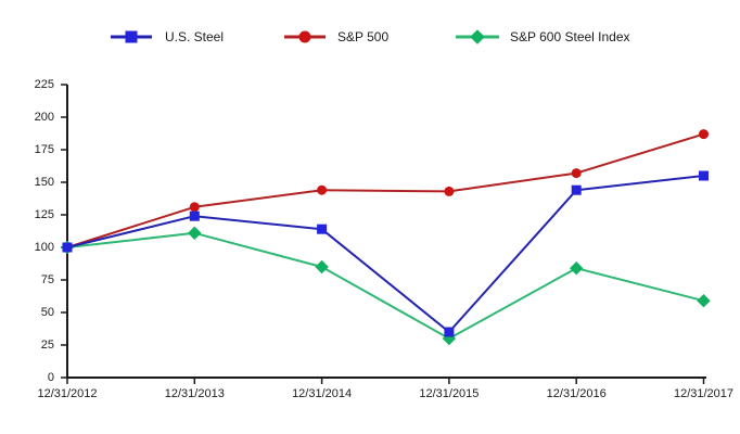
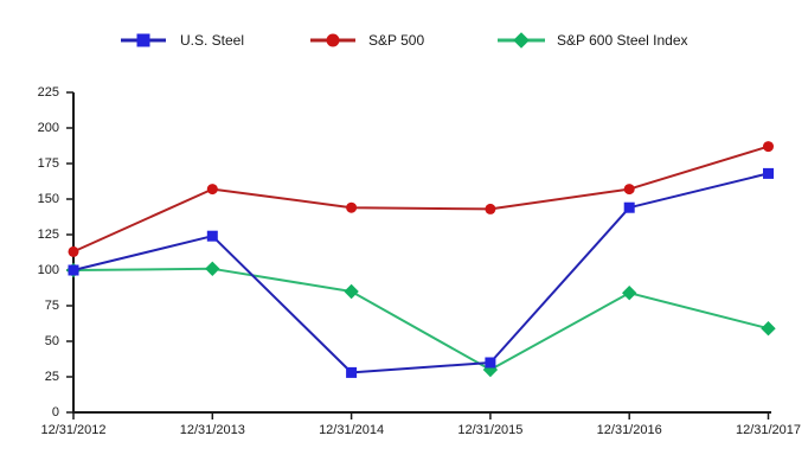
S&P 500/12/31/2012: 100 -> 113
S&P 500/12/31/2013: 131 -> 157
S&P 600 Steel Index/12/31/2013: 111 -> 101
U.S. Steel/12/31/2014: 114 -> 28
U.S. Steel/12/31/2017: 155 -> 168
